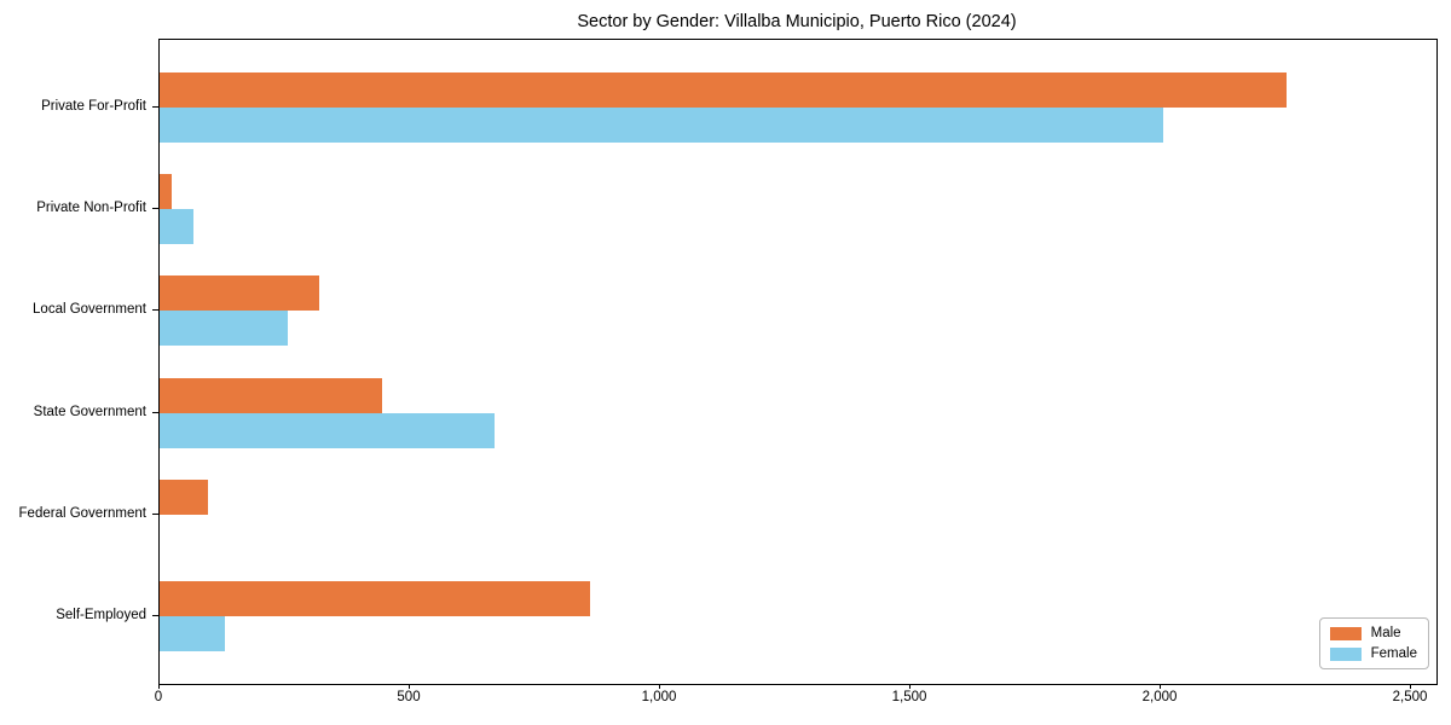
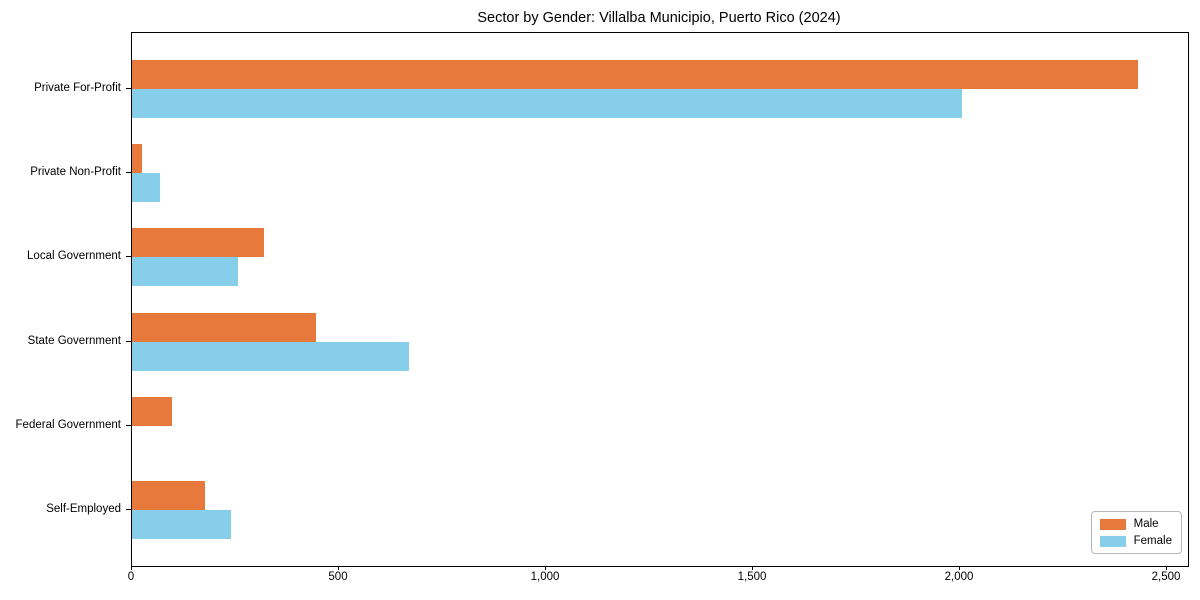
Male/Private For-Profit: 2250 -> 2430
Male/Self-Employed: 860 -> 180
Female/Self-Employed: 130 -> 240
